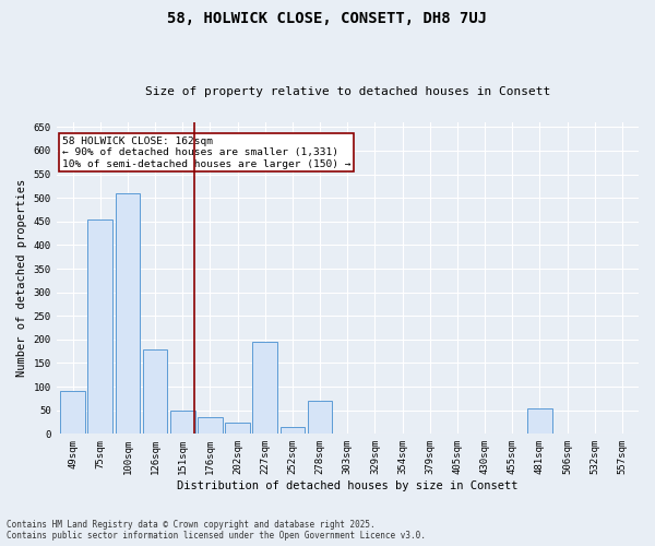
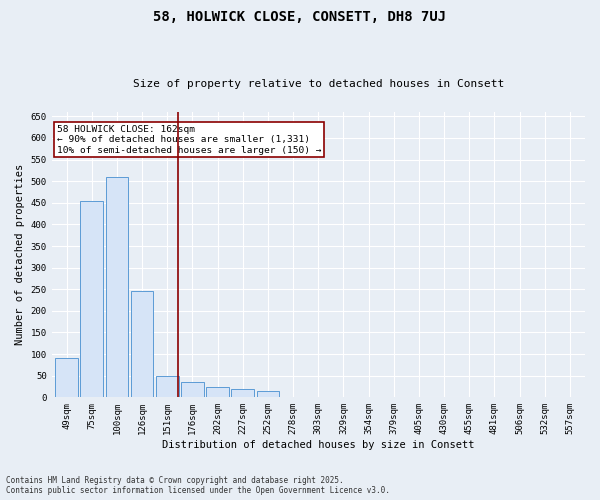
126sqm: 180 -> 245
227sqm: 195 -> 20
278sqm: 70 -> 1
481sqm: 55 -> 1
